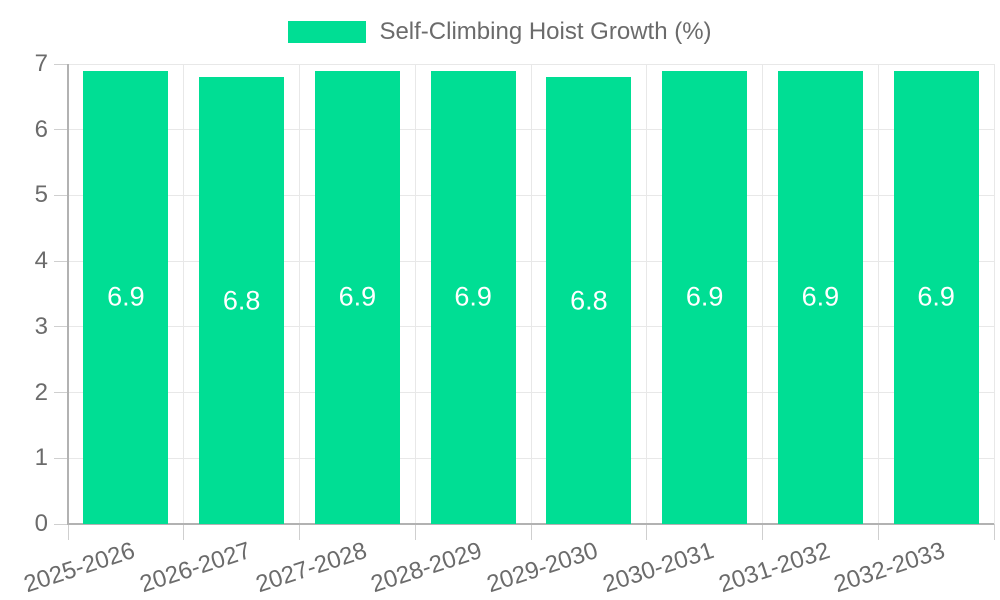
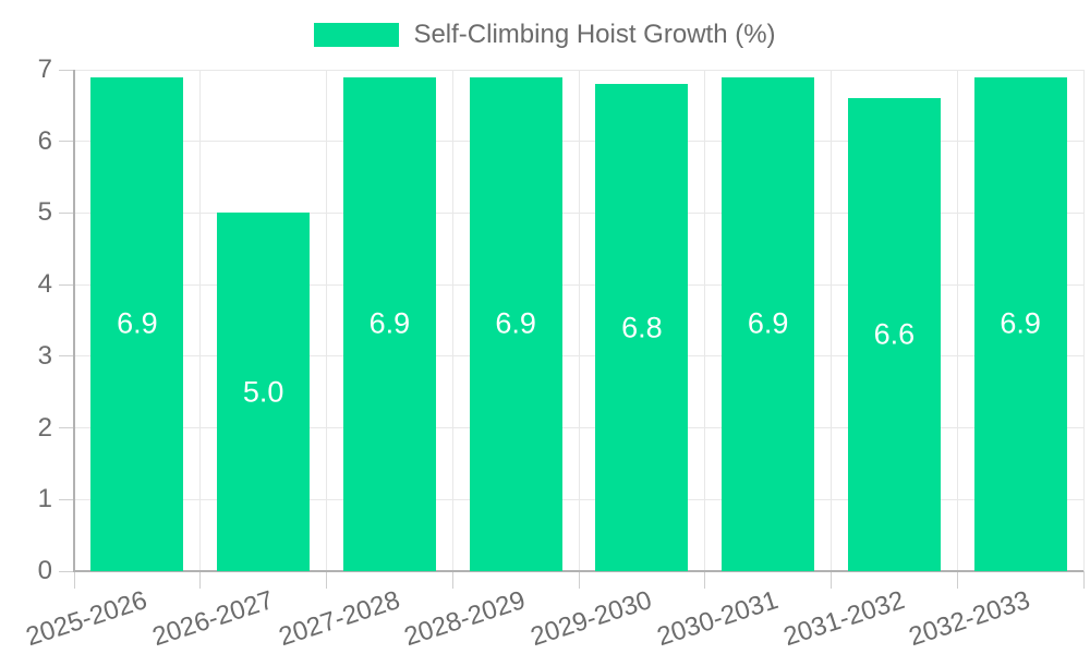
2026-2027: 6.8 -> 5.0
2031-2032: 6.9 -> 6.6
